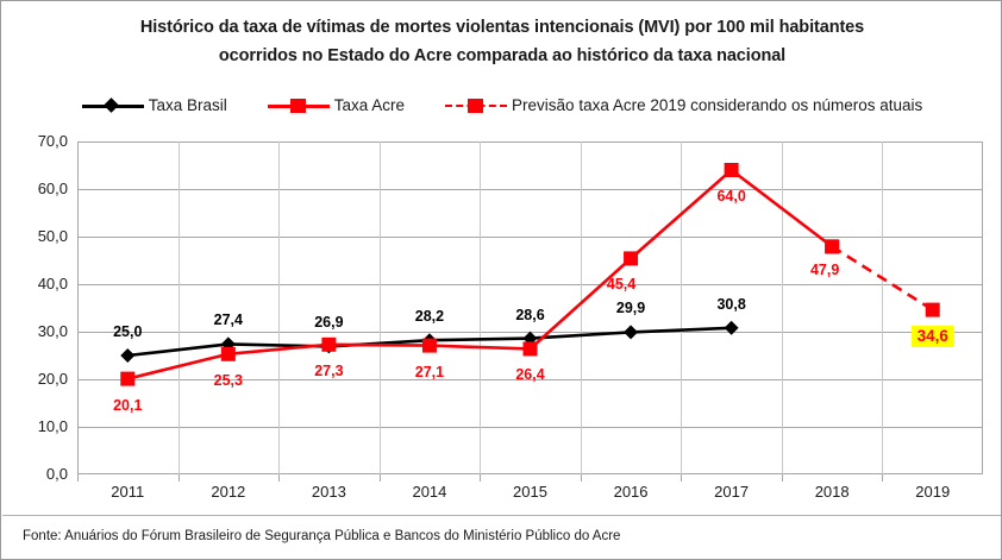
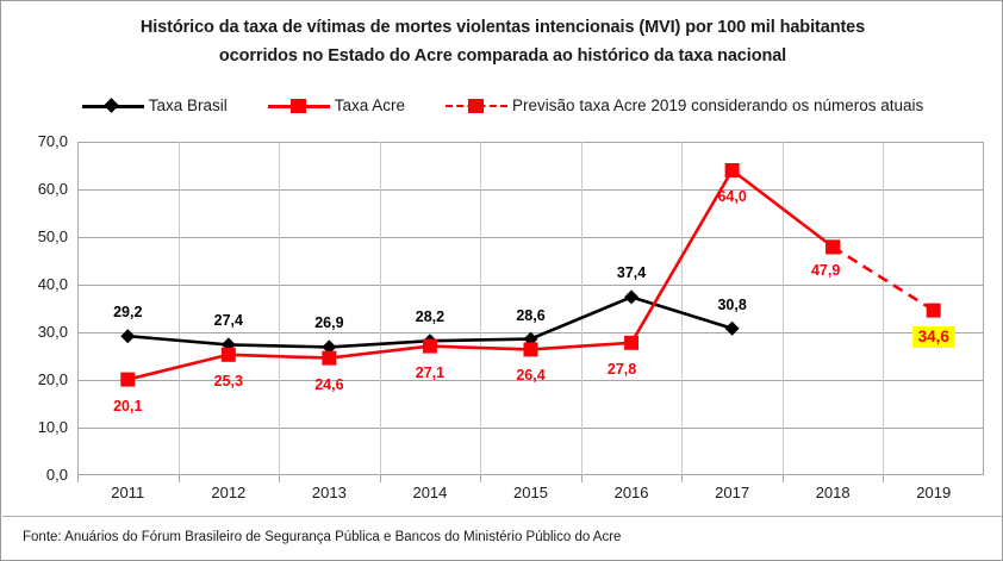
Taxa Brasil/2011: 25,0 -> 29,2
Taxa Acre/2013: 27,3 -> 24,6
Taxa Brasil/2016: 29,9 -> 37,4
Taxa Acre/2016: 45,4 -> 27,8
